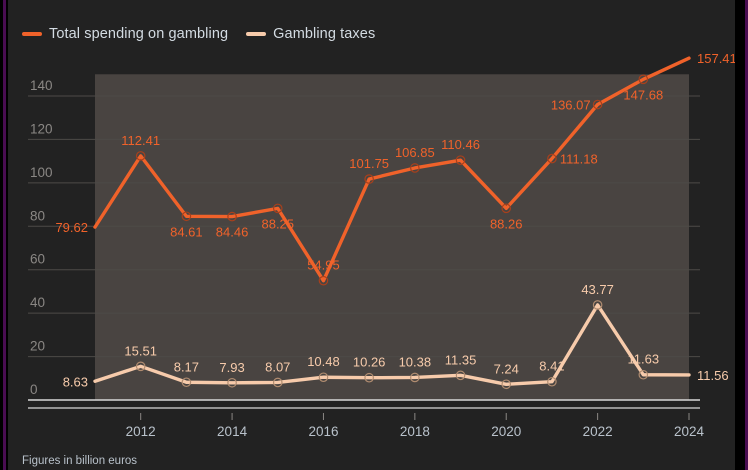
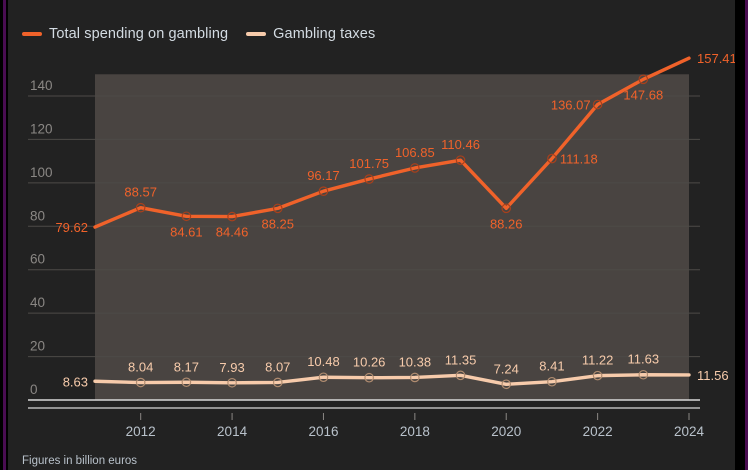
Total spending on gambling/2012: 112.41 -> 88.57
Gambling taxes/2012: 15.51 -> 8.04
Total spending on gambling/2016: 54.95 -> 96.17
Gambling taxes/2022: 43.77 -> 11.22
